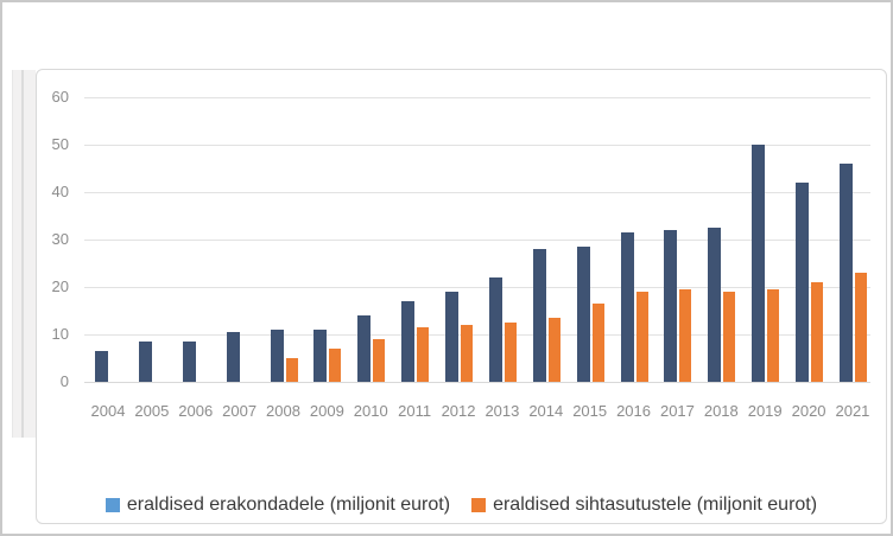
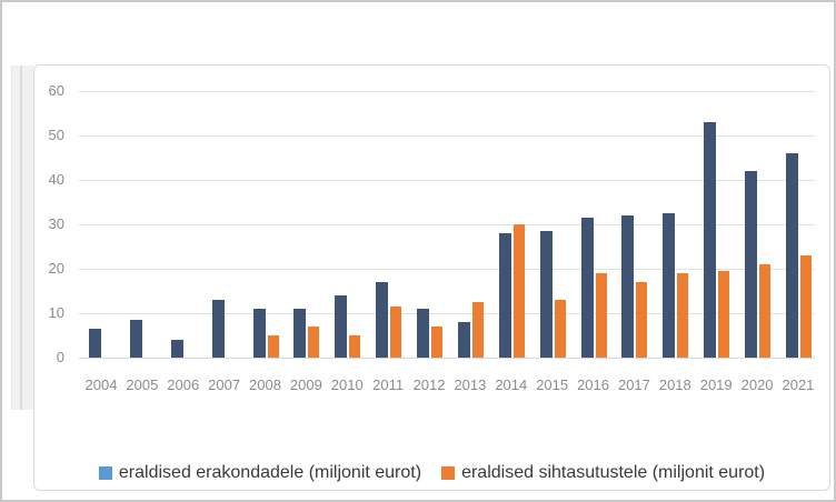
eraldised erakondadele (miljonit eurot)/2006: 8 -> 4
eraldised erakondadele (miljonit eurot)/2007: 10 -> 13
eraldised sihtasutustele (miljonit eurot)/2010: 9 -> 5
eraldised erakondadele (miljonit eurot)/2012: 19 -> 11
eraldised sihtasutustele (miljonit eurot)/2012: 12 -> 7
eraldised erakondadele (miljonit eurot)/2013: 22 -> 8
eraldised sihtasutustele (miljonit eurot)/2014: 14 -> 30
eraldised sihtasutustele (miljonit eurot)/2015: 16 -> 13
eraldised sihtasutustele (miljonit eurot)/2017: 20 -> 17
eraldised erakondadele (miljonit eurot)/2019: 50 -> 53
